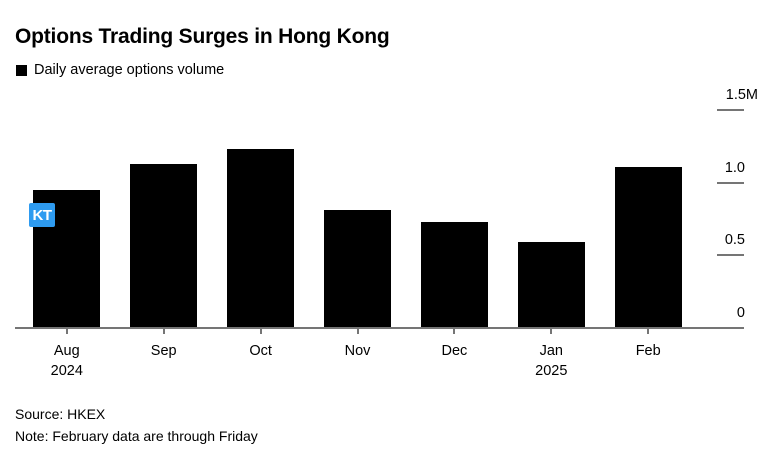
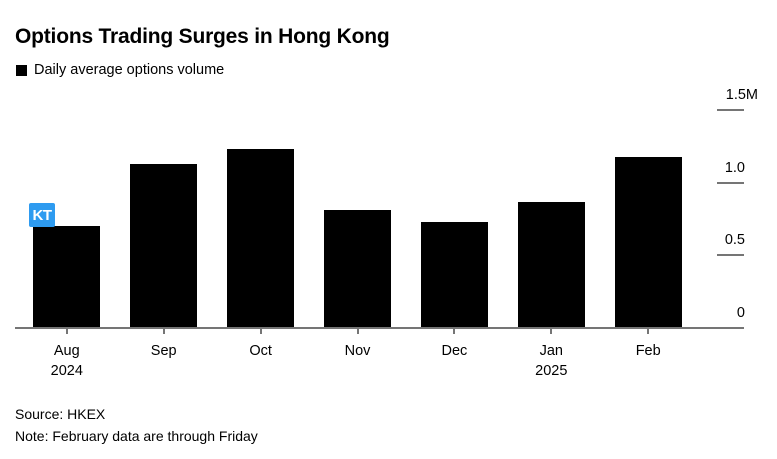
Aug 2024: 0.95M -> 0.70M
Jan 2025: 0.59M -> 0.87M
Feb: 1.11M -> 1.18M
